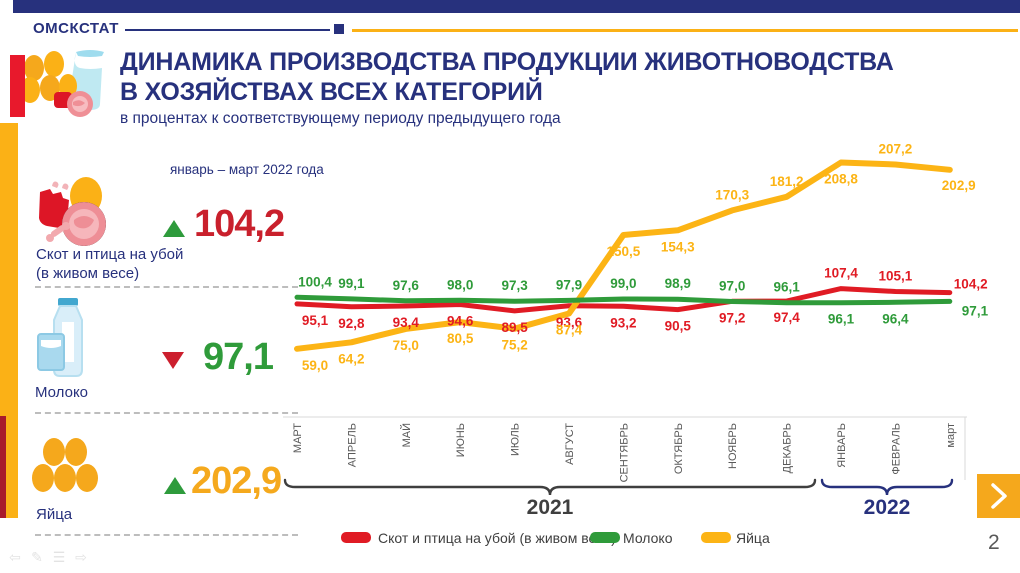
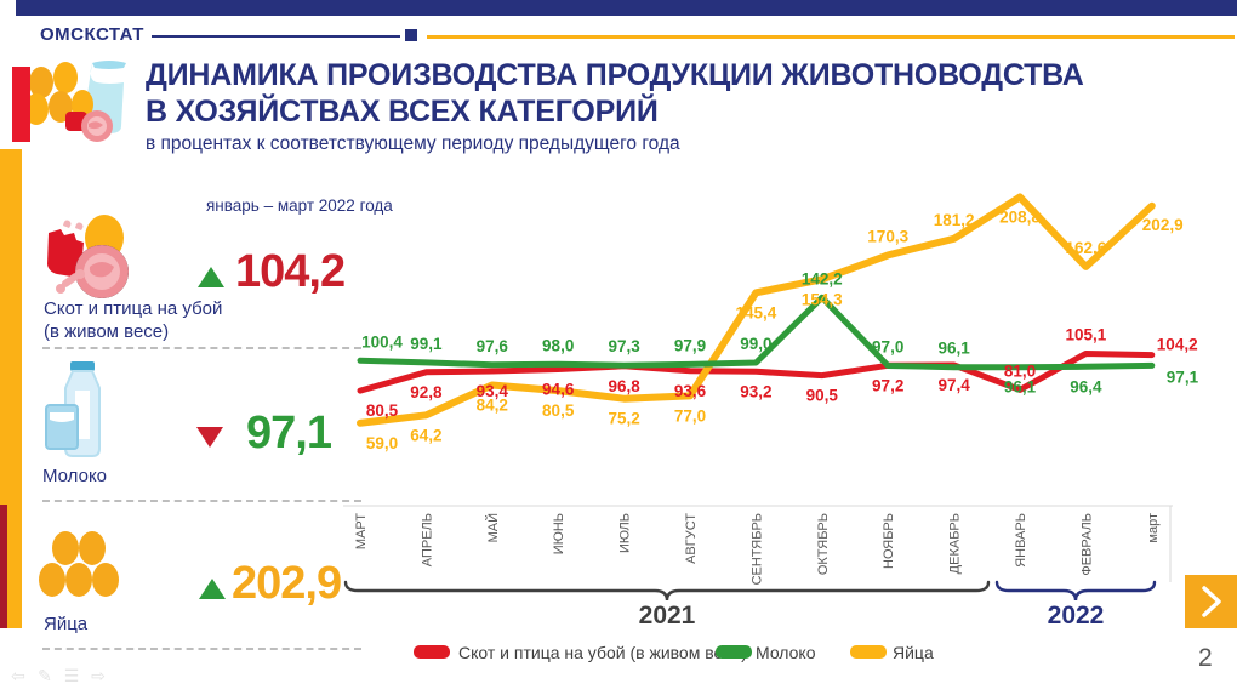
Скот и птица на убой (в живом весе)/МАРТ: 95,1 -> 80,5
Яйца/МАЙ: 75,0 -> 84,2
Скот и птица на убой (в живом весе)/ИЮЛЬ: 89,5 -> 96,8
Яйца/АВГУСТ: 87,4 -> 77,0
Яйца/СЕНТЯБРЬ: 150,5 -> 145,4
Молоко/ОКТЯБРЬ: 98,9 -> 142,2
Скот и птица на убой (в живом весе)/ЯНВАРЬ: 107,4 -> 81,0
Яйца/ФЕВРАЛЬ: 207,2 -> 162,6
